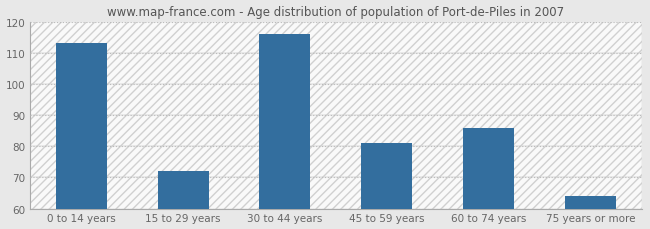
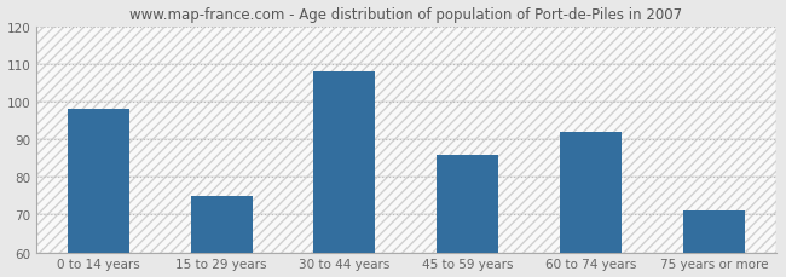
0 to 14 years: 113 -> 98
15 to 29 years: 72 -> 75
30 to 44 years: 116 -> 108
45 to 59 years: 81 -> 86
60 to 74 years: 86 -> 92
75 years or more: 64 -> 71
